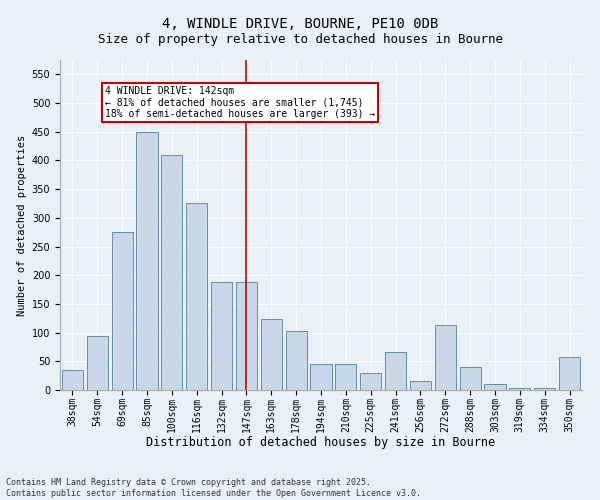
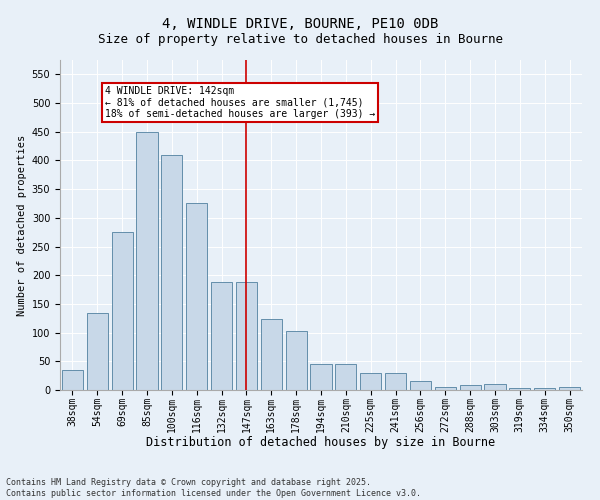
54sqm: 94 -> 135
241sqm: 66 -> 30
272sqm: 114 -> 5
288sqm: 40 -> 9
350sqm: 58 -> 5
